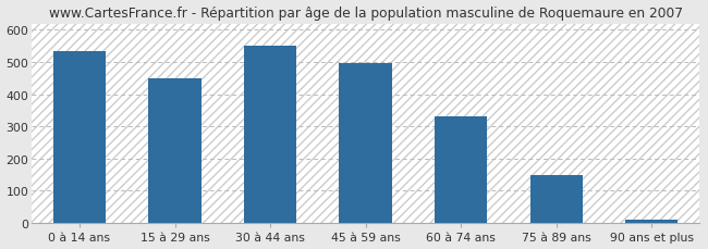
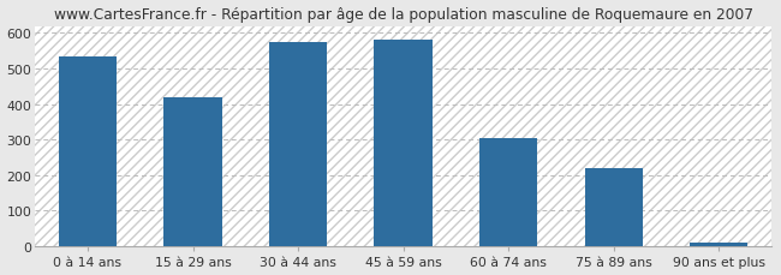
15 à 29 ans: 450 -> 420
30 à 44 ans: 552 -> 575
45 à 59 ans: 498 -> 580
60 à 74 ans: 330 -> 305
75 à 89 ans: 148 -> 220
